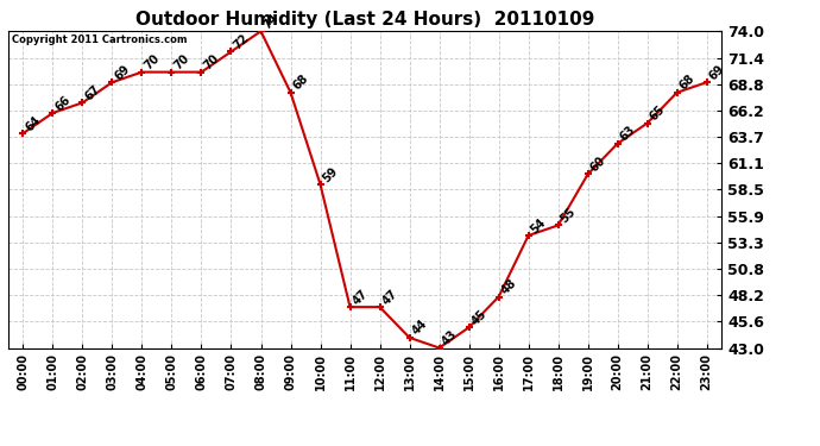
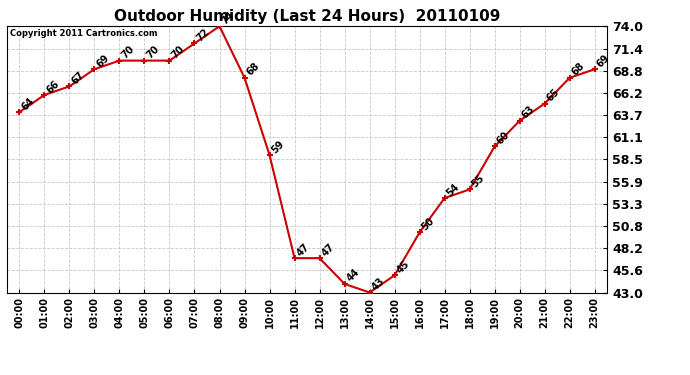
16:00: 48 -> 50
